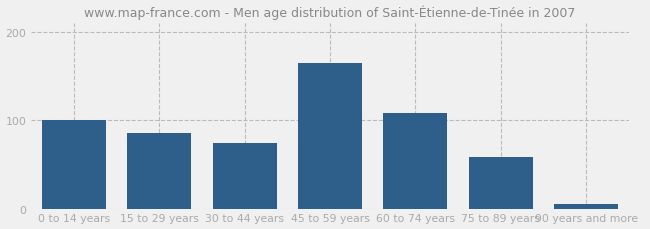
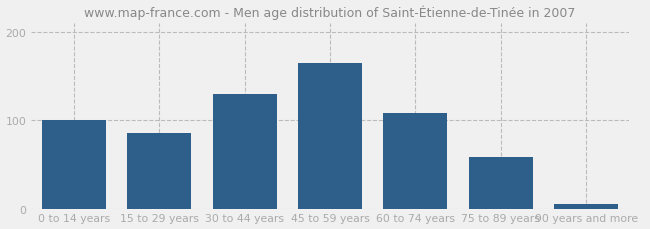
30 to 44 years: 74 -> 130
